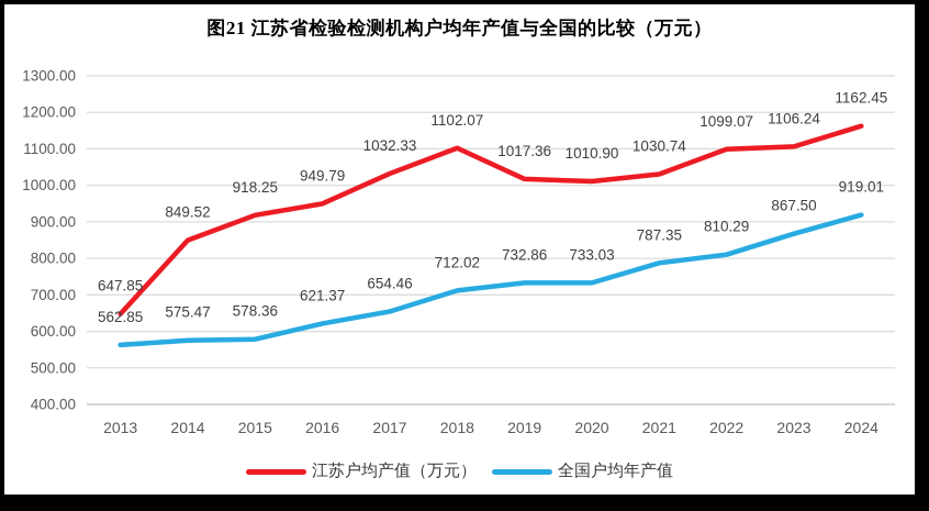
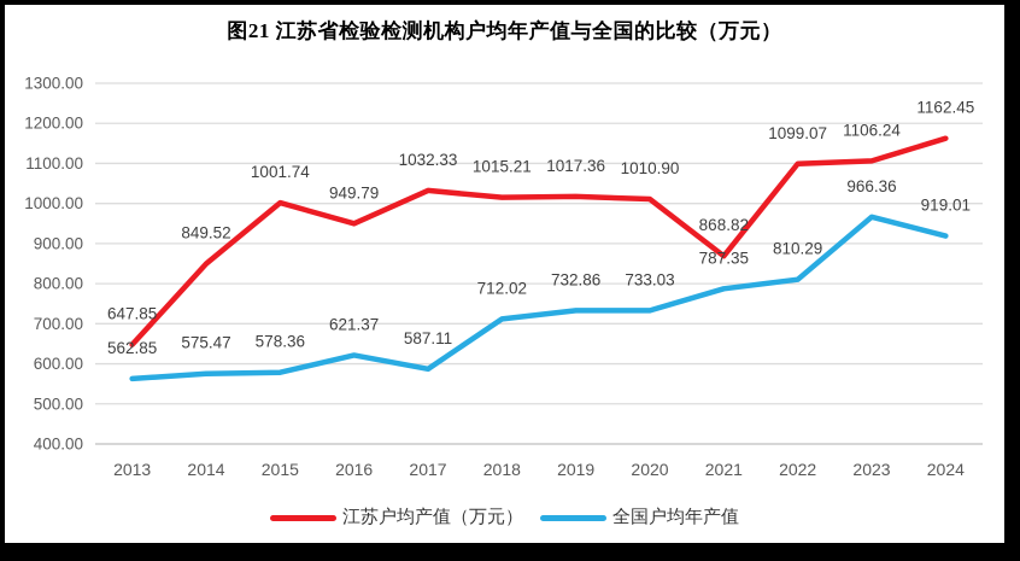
江苏户均产值（万元）/2015: 918.25 -> 1001.74
全国户均年产值/2017: 654.46 -> 587.11
江苏户均产值（万元）/2018: 1102.07 -> 1015.21
江苏户均产值（万元）/2021: 1030.74 -> 868.82
全国户均年产值/2023: 867.50 -> 966.36
